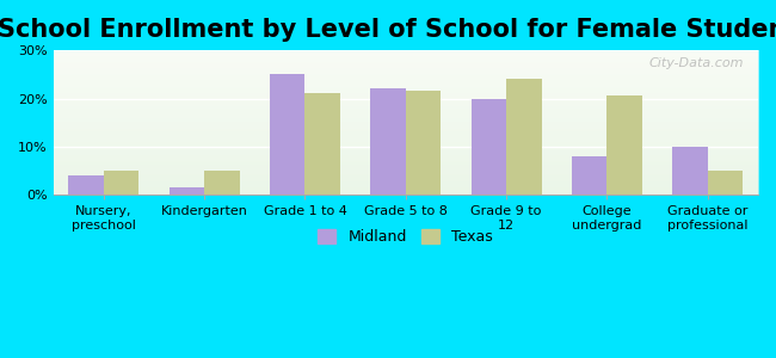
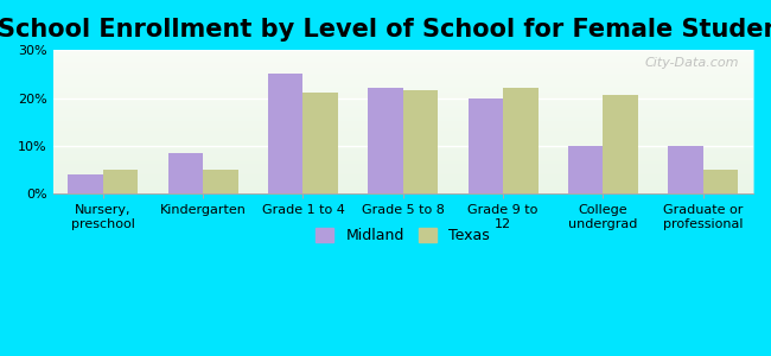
Midland/Kindergarten: 1.5% -> 8.5%
Texas/Grade 9 to 12: 24.0% -> 22.0%
Midland/College undergrad: 8.0% -> 10.0%
